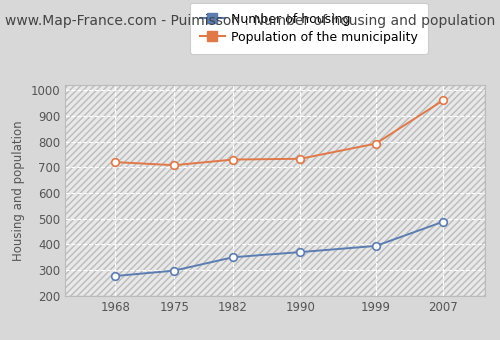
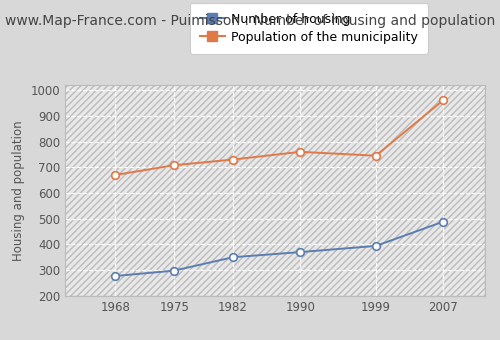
Population of the municipality/1968: 720 -> 670
Population of the municipality/1990: 733 -> 760
Population of the municipality/1999: 792 -> 745
